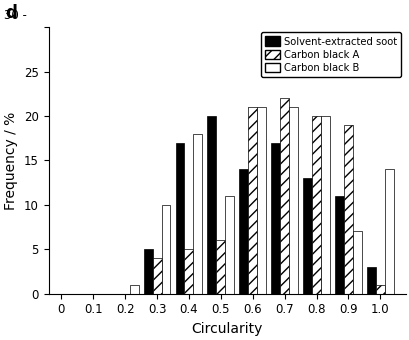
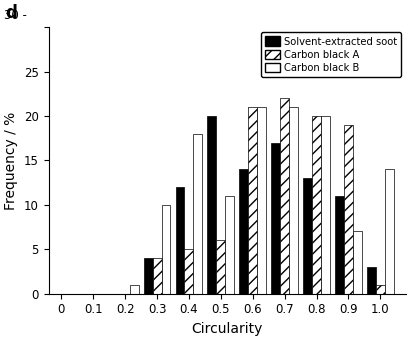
Solvent-extracted soot/0.3: 5 -> 4
Solvent-extracted soot/0.4: 17 -> 12
